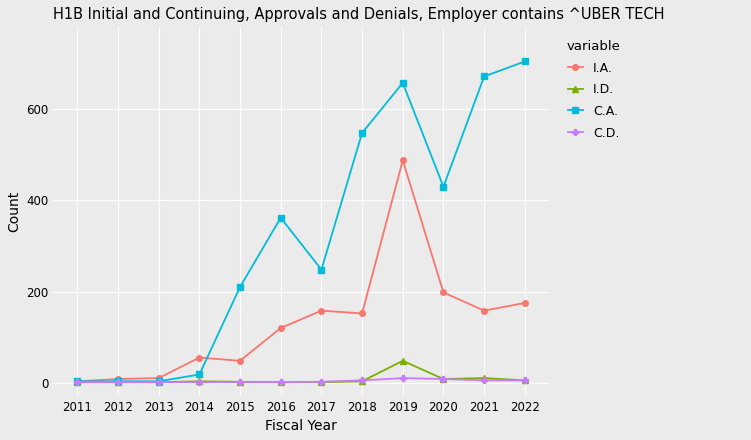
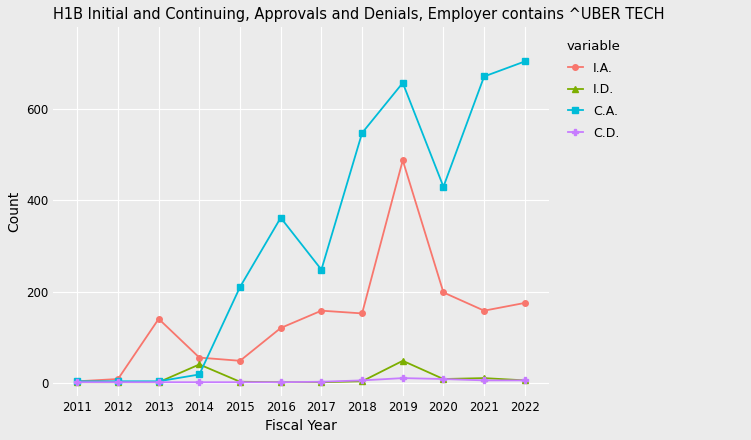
I.A./2013: 10 -> 140
I.D./2014: 3 -> 40
